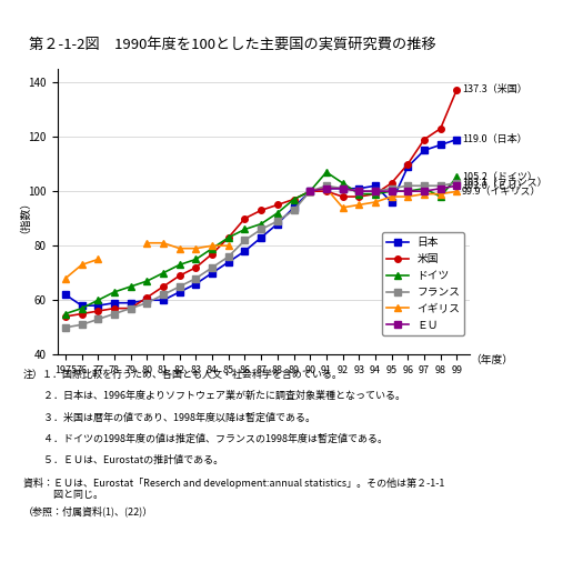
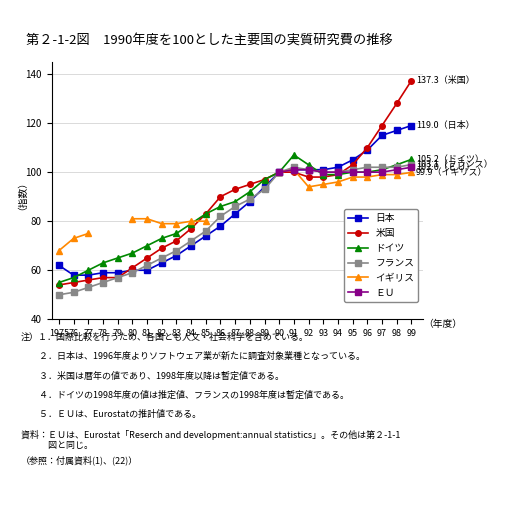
日本/95: 96 -> 105
米国/98: 123.0 -> 128.0
ドイツ/98: 98.0 -> 103.0
